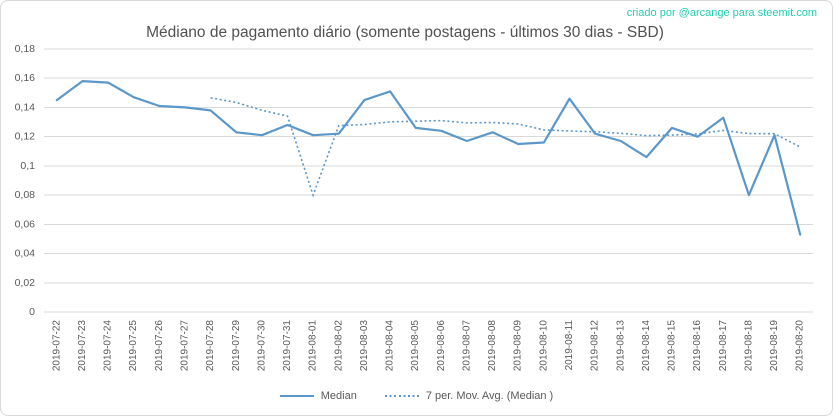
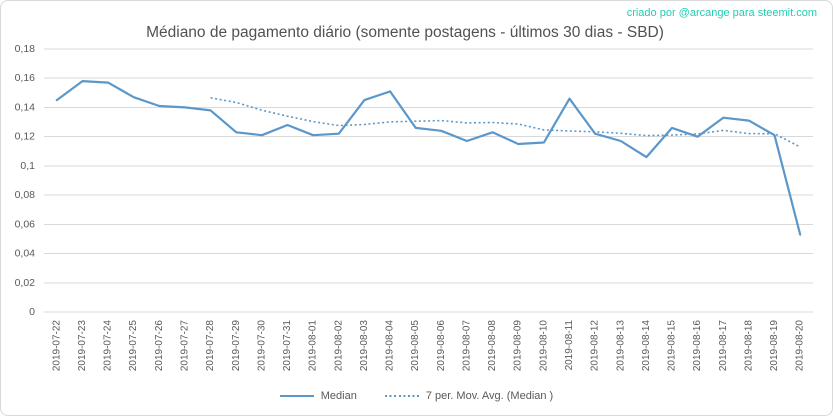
7 per. Mov. Avg. (Median )/2019-08-01: 0,08 -> 0,13
Median/2019-08-18: 0,08 -> 0,13
